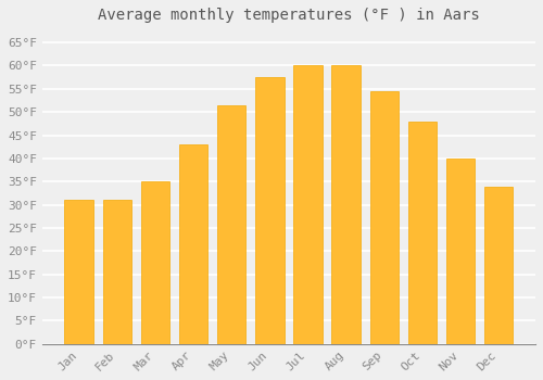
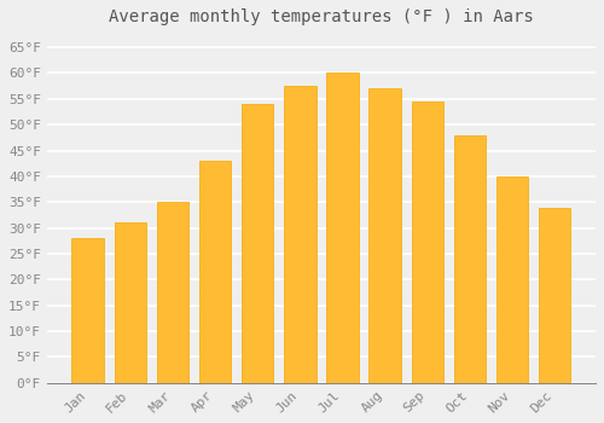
Jan: 31.0°F -> 28.0°F
May: 51.5°F -> 54.0°F
Aug: 60.0°F -> 57.0°F
